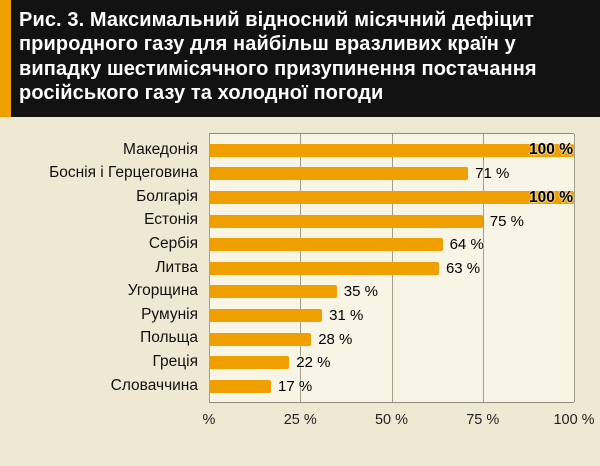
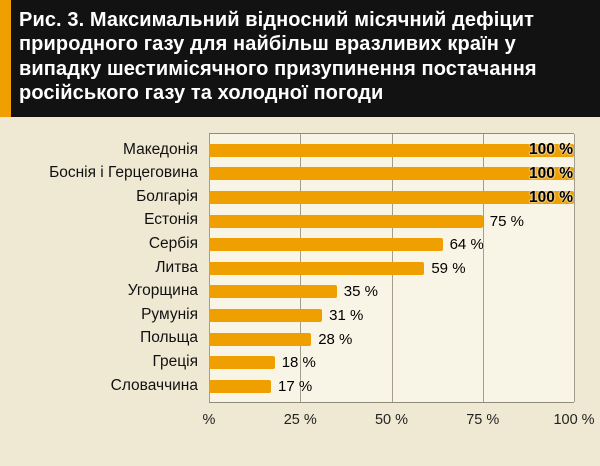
Боснія і Герцеговина: 71 -> 100
Литва: 63 -> 59
Греція: 22 -> 18
